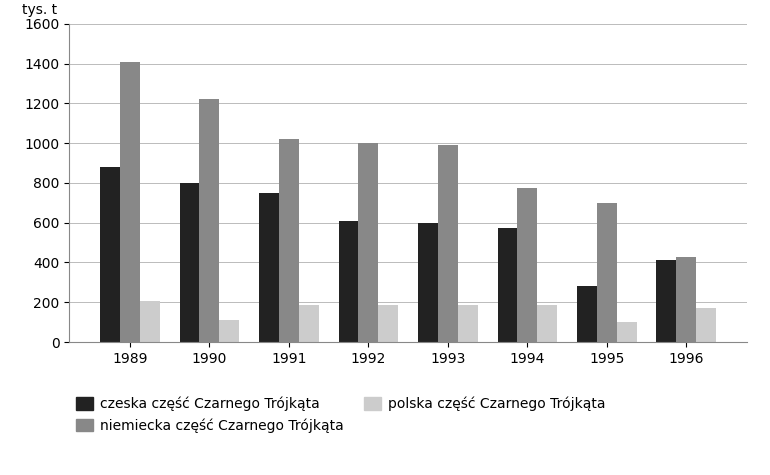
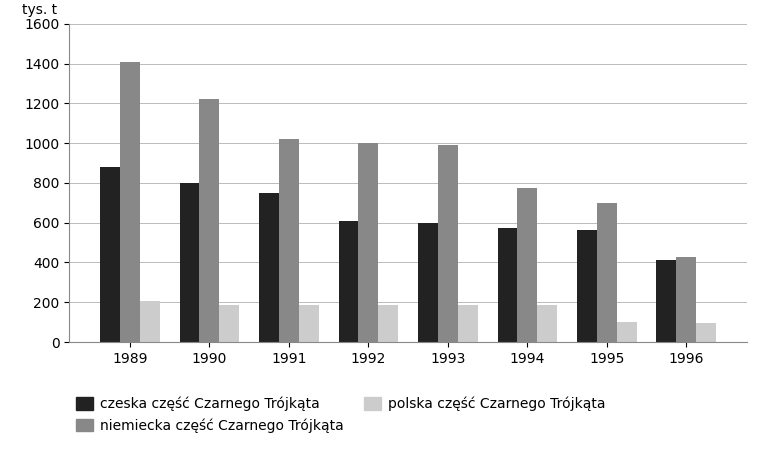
polska część Czarnego Trójkąta/1990: 110 -> 180
czeska część Czarnego Trójkąta/1995: 280 -> 560
polska część Czarnego Trójkąta/1996: 170 -> 100
